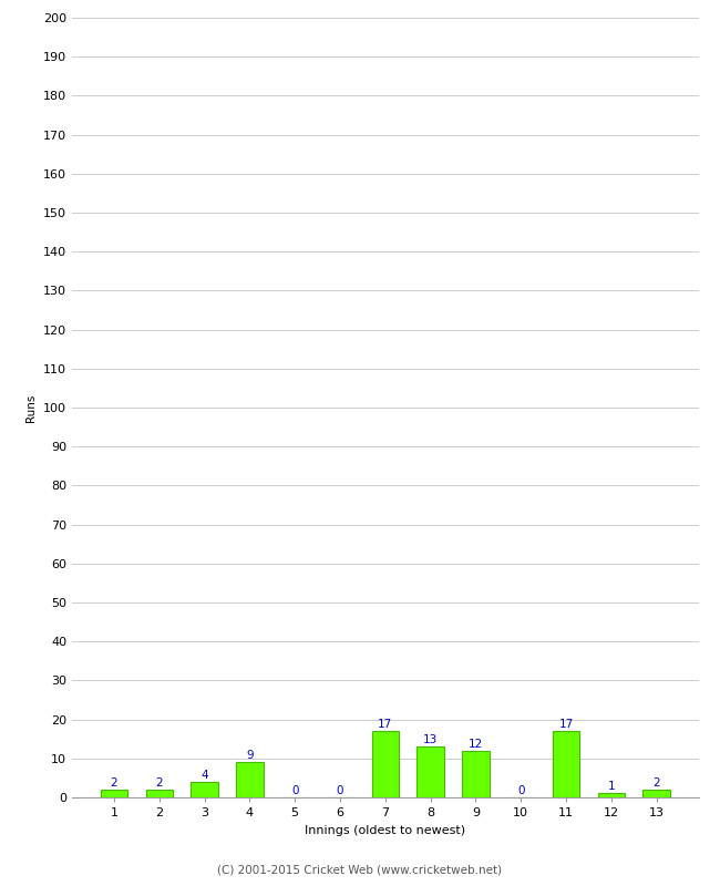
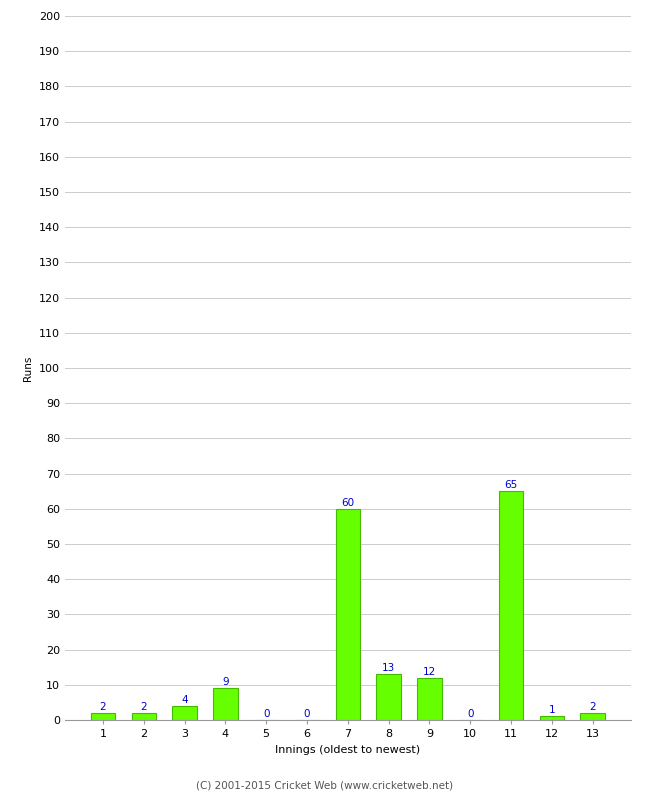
7: 17 -> 60
11: 17 -> 65
